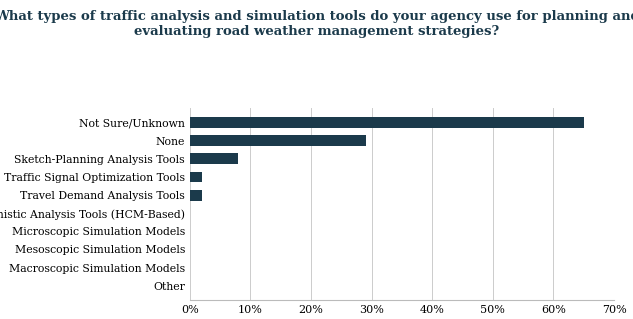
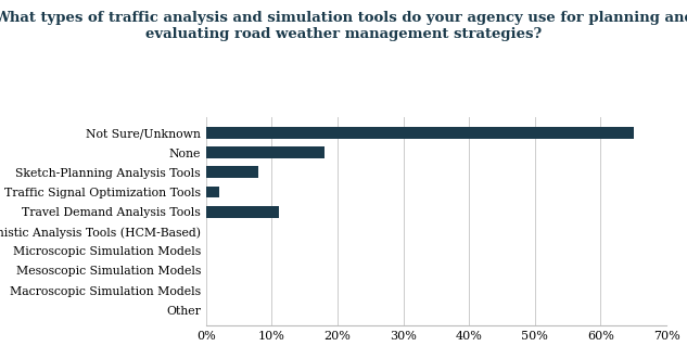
None: 29% -> 18%
Travel Demand Analysis Tools: 2% -> 11%
